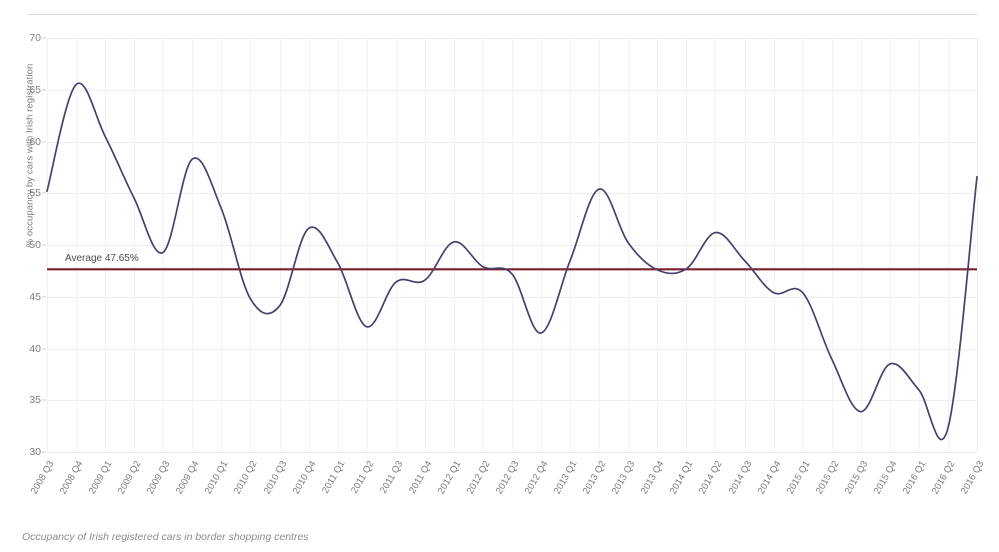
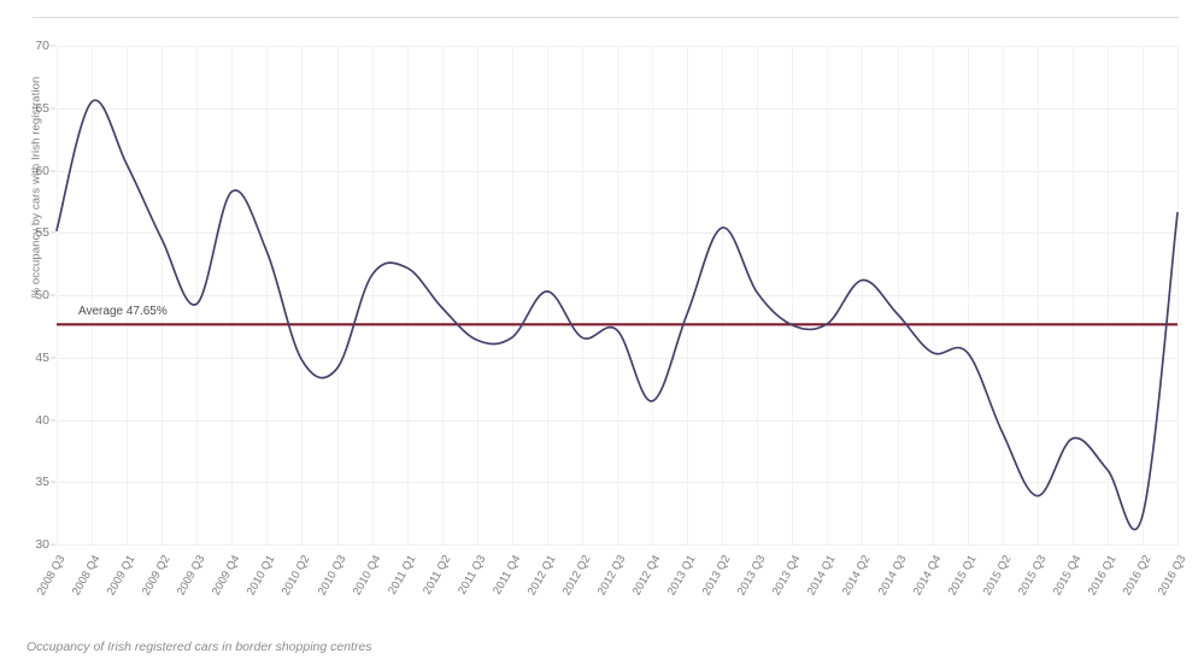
2011 Q1: 48.3 -> 52.2
2011 Q2: 42.1 -> 49.0
2012 Q2: 47.9 -> 46.6
